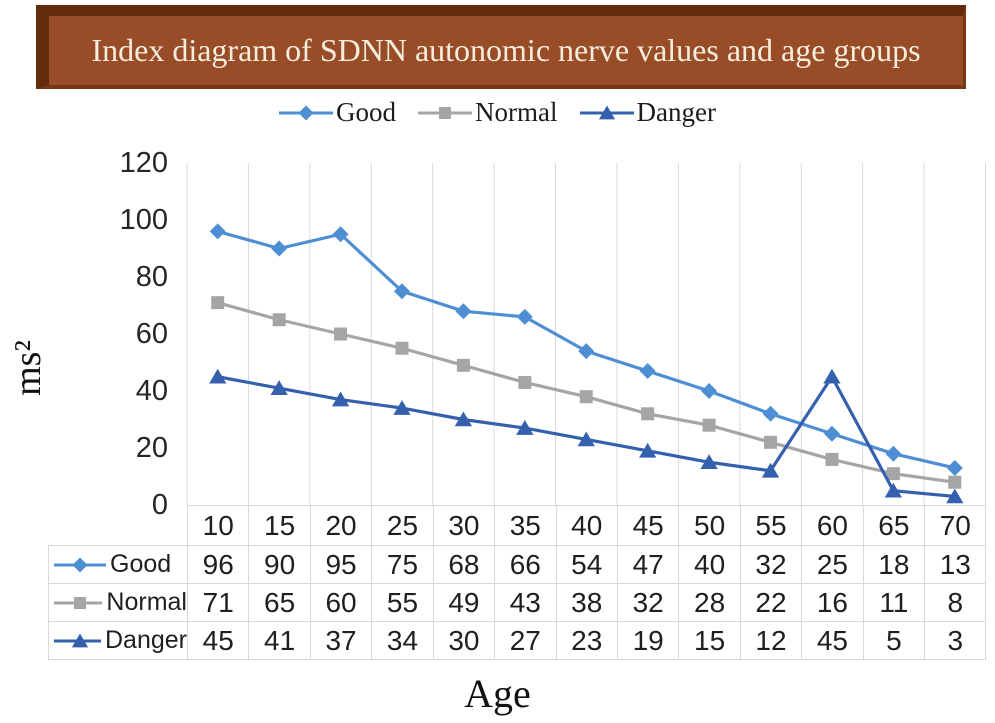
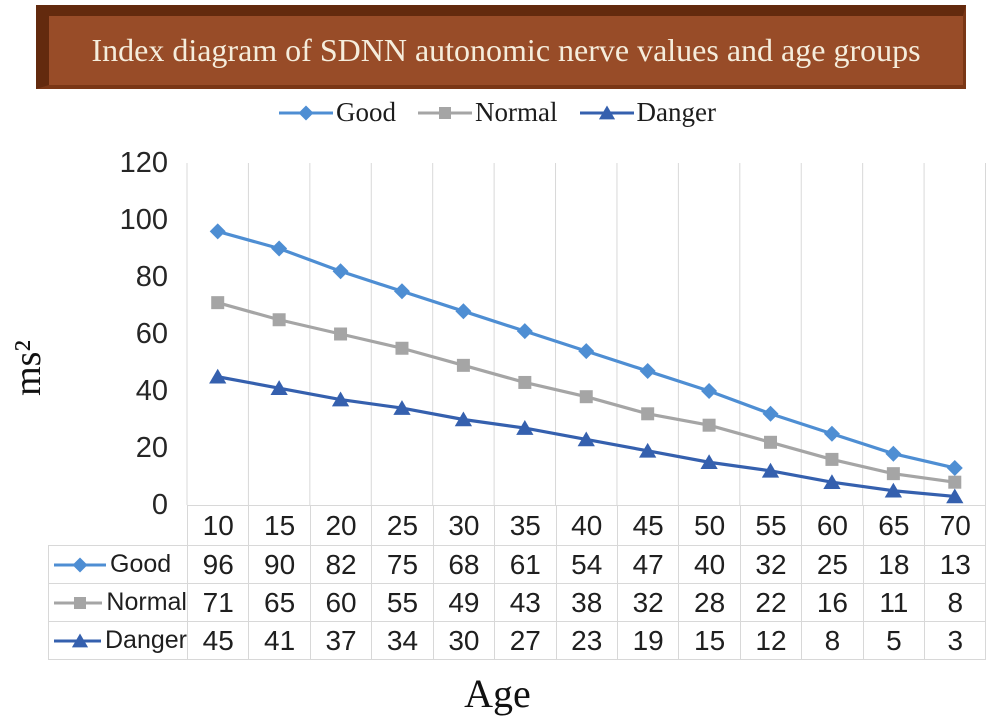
Good/20: 95 -> 82
Good/35: 66 -> 61
Danger/60: 45 -> 8
